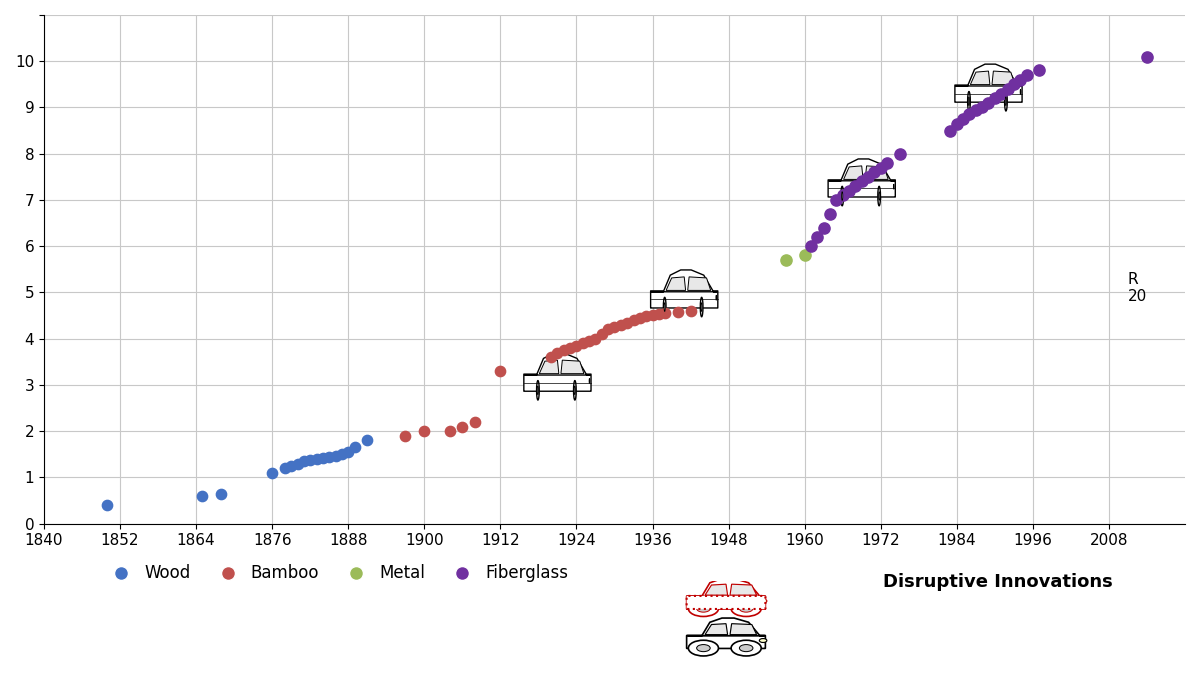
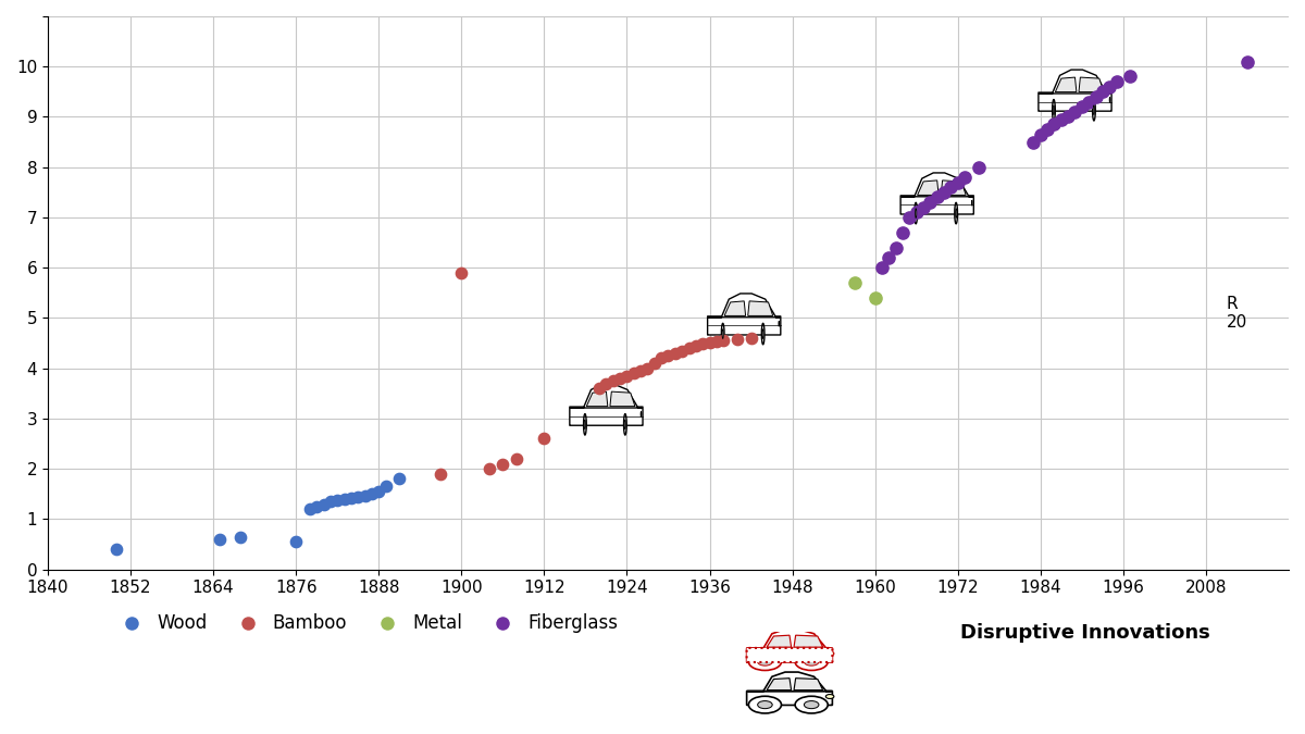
Wood/1876: 1.10 -> 0.55
Bamboo/1900: 2.00 -> 5.90
Bamboo/1912: 3.30 -> 2.60
Metal/1960: 5.8 -> 5.4
